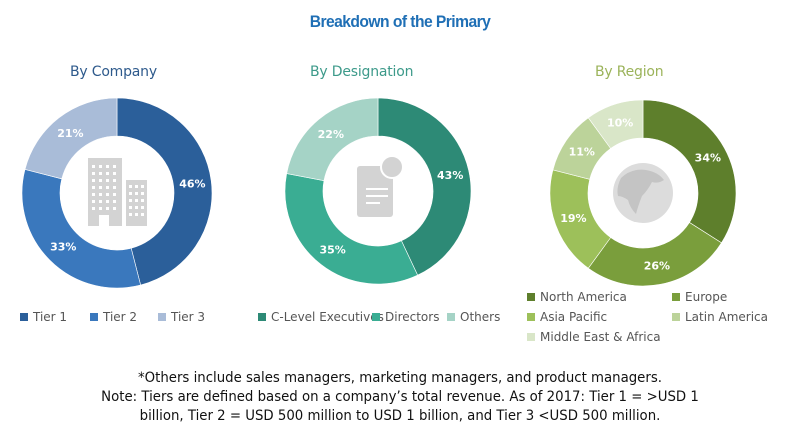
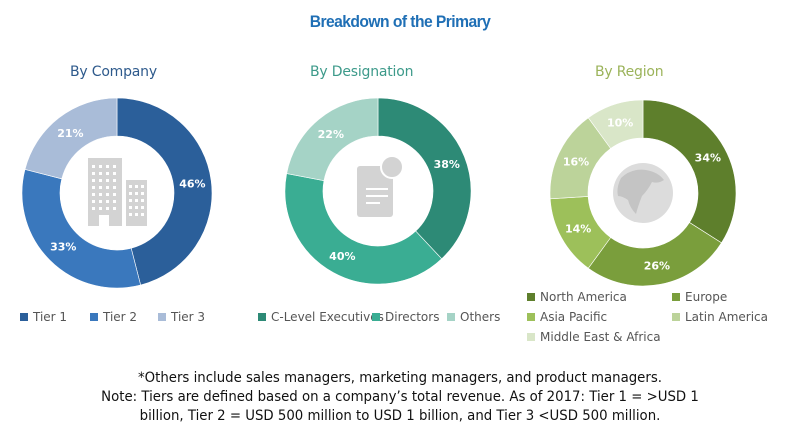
By Designation/C-Level Executives: 43% -> 38%
By Designation/Directors: 35% -> 40%
By Region/Asia Pacific: 19% -> 14%
By Region/Latin America: 11% -> 16%
